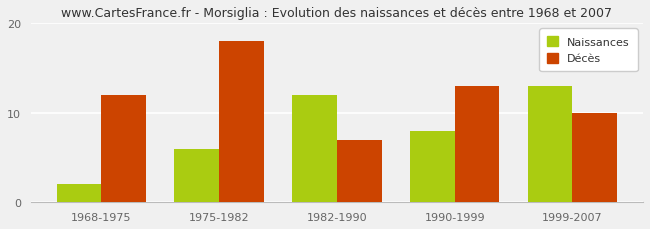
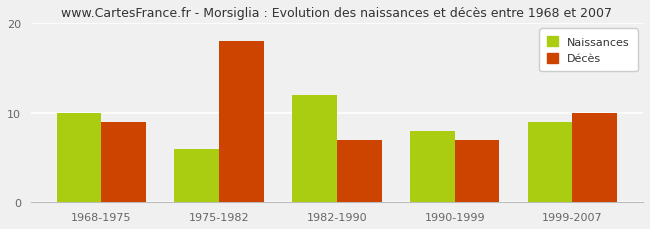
Naissances/1968-1975: 2 -> 10
Décès/1968-1975: 12 -> 9
Décès/1990-1999: 13 -> 7
Naissances/1999-2007: 13 -> 9
